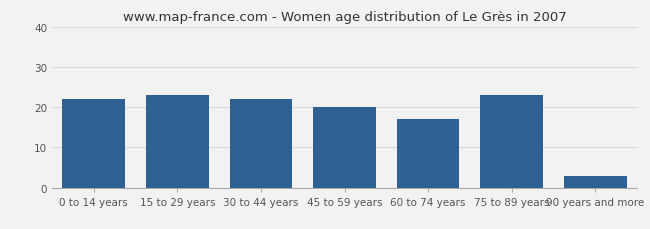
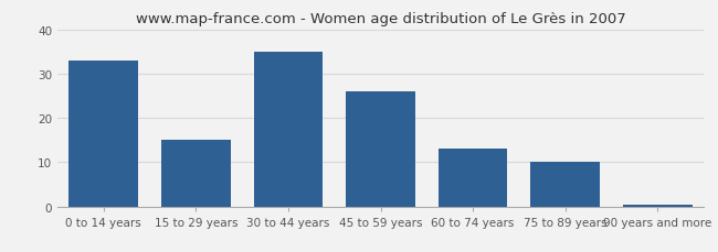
0 to 14 years: 22.0 -> 33.0
15 to 29 years: 23.0 -> 15.0
30 to 44 years: 22.0 -> 35.0
45 to 59 years: 20.0 -> 26.0
60 to 74 years: 17.0 -> 13.0
75 to 89 years: 23.0 -> 10.0
90 years and more: 3.0 -> 0.5
